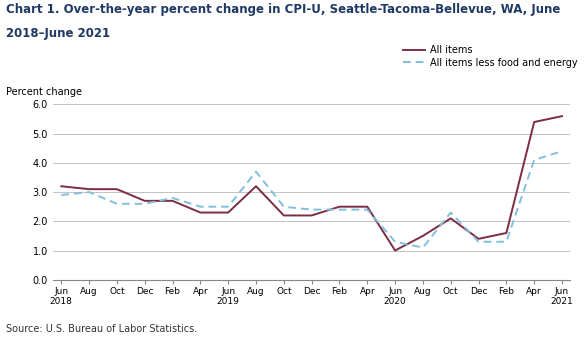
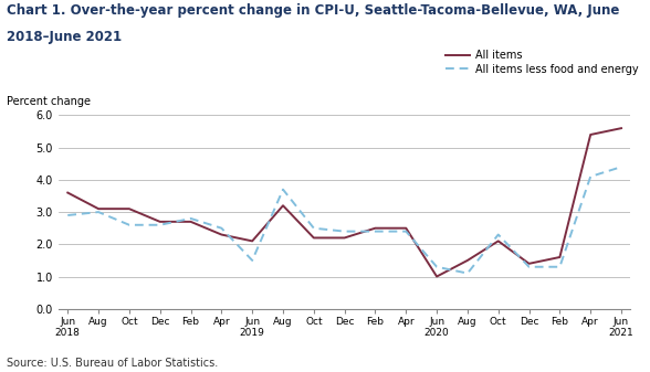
All items/Jun 2018: 3.2 -> 3.6
All items/Jun 2019: 2.3 -> 2.1
All items less food and energy/Jun 2019: 2.5 -> 1.5
